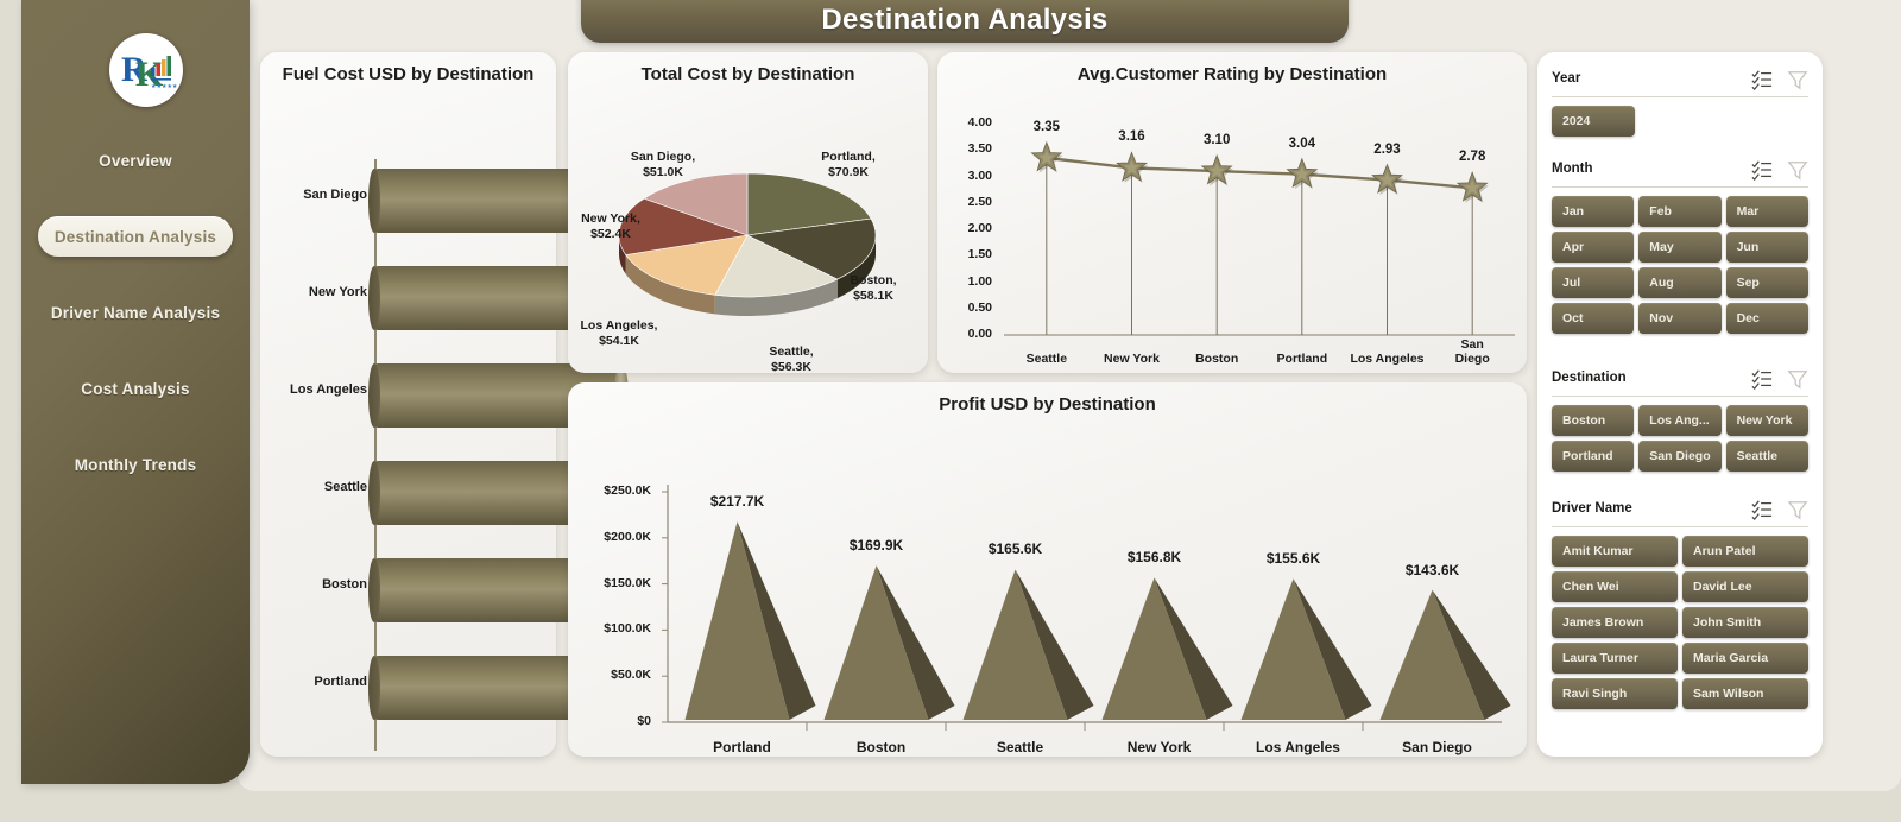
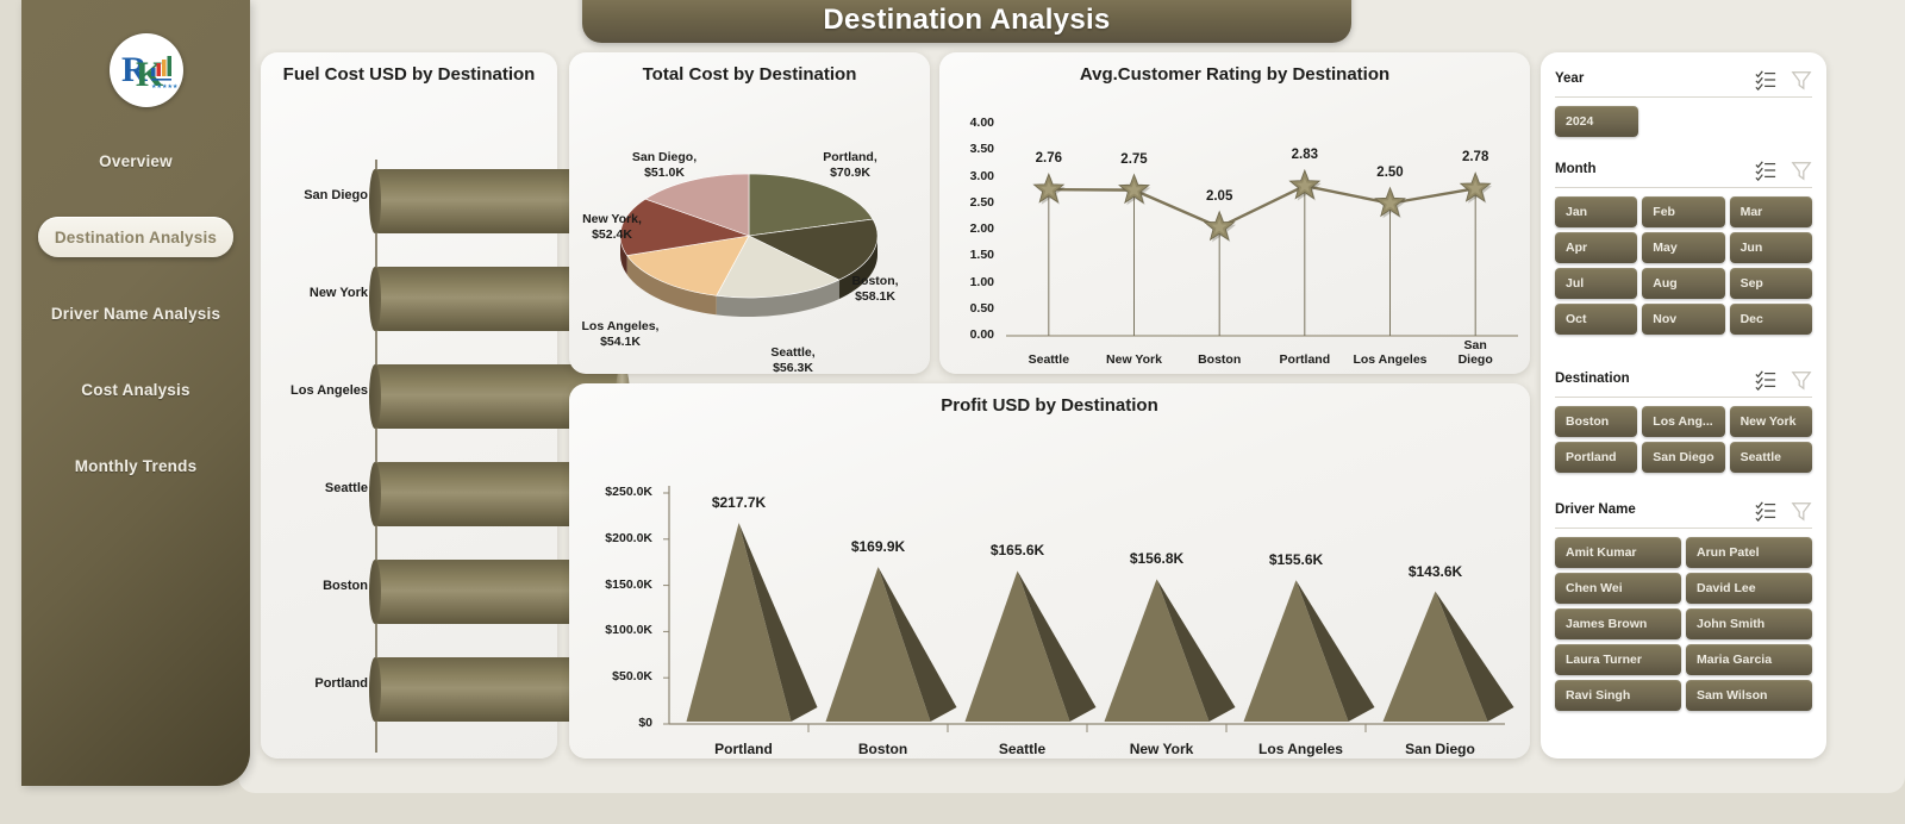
Avg.Customer Rating by Destination/Seattle: 3.35 -> 2.76
Avg.Customer Rating by Destination/New York: 3.16 -> 2.75
Avg.Customer Rating by Destination/Boston: 3.10 -> 2.05
Avg.Customer Rating by Destination/Portland: 3.04 -> 2.83
Avg.Customer Rating by Destination/Los Angeles: 2.93 -> 2.50
